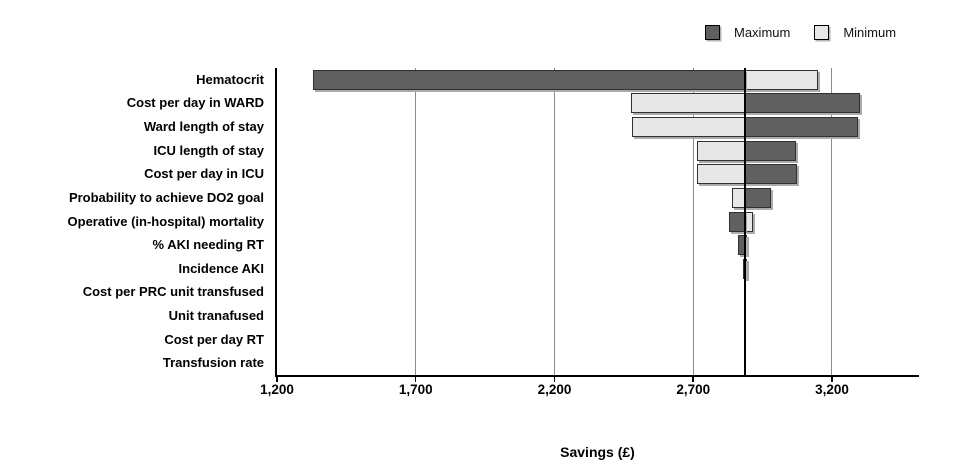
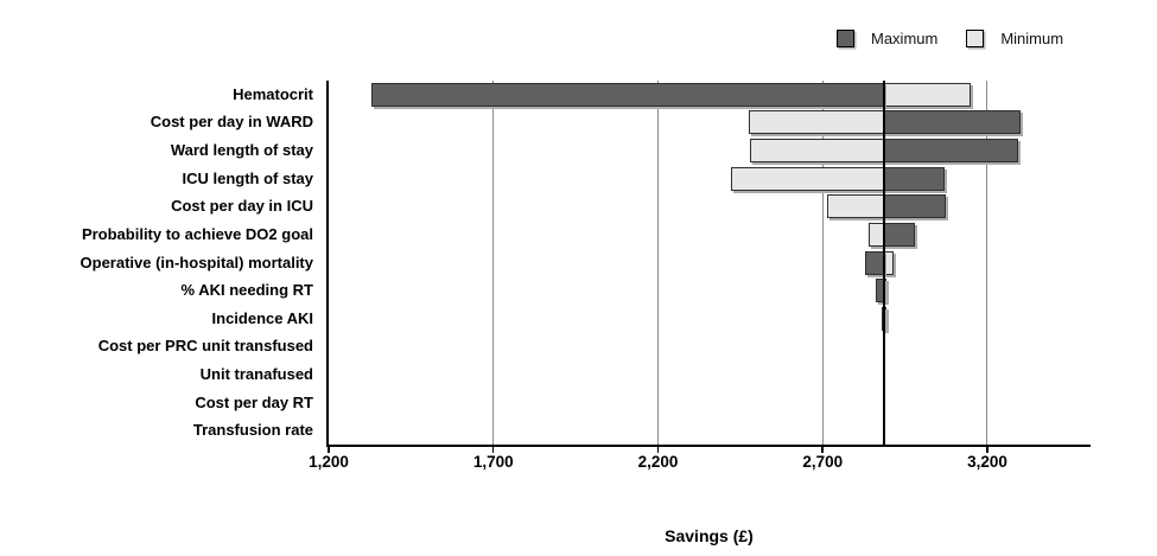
Minimum/ICU length of stay: 2720 -> 2420
